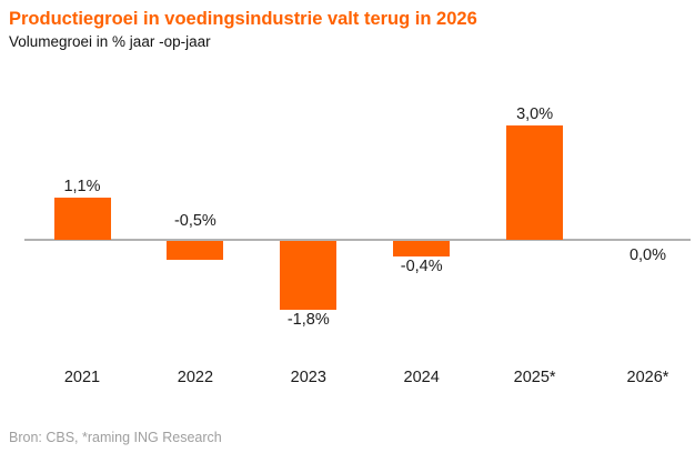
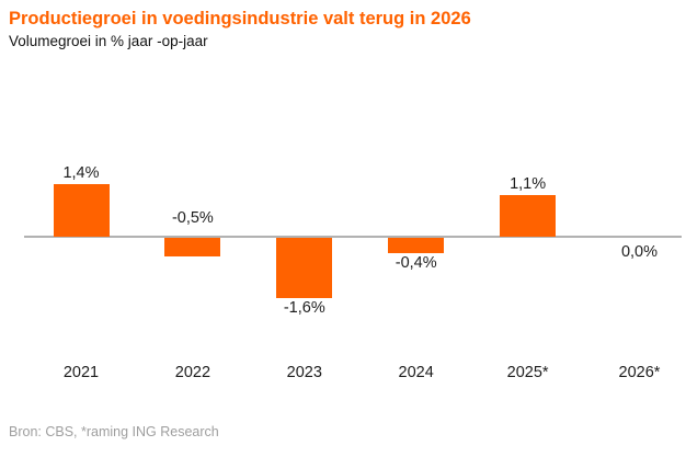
2021: 1,1% -> 1,4%
2023: -1,8% -> -1,6%
2025*: 3,0% -> 1,1%
